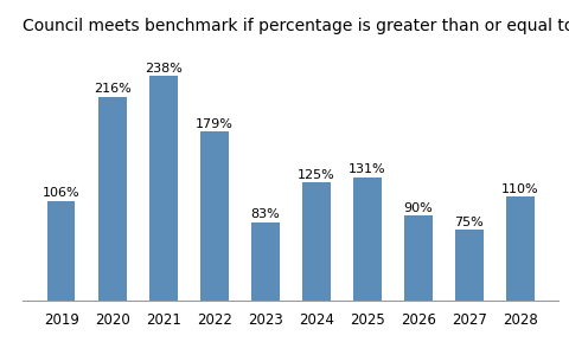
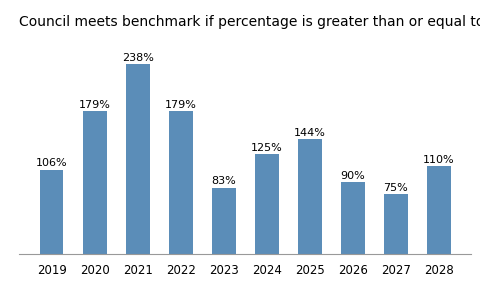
2020: 216% -> 179%
2025: 131% -> 144%
